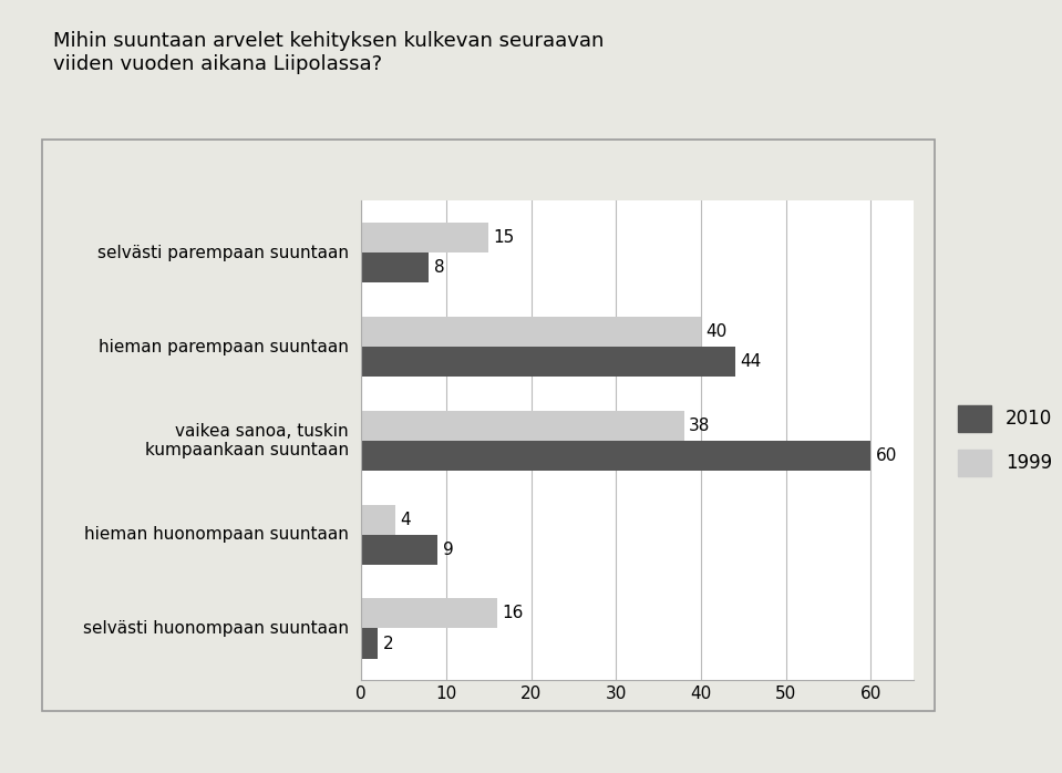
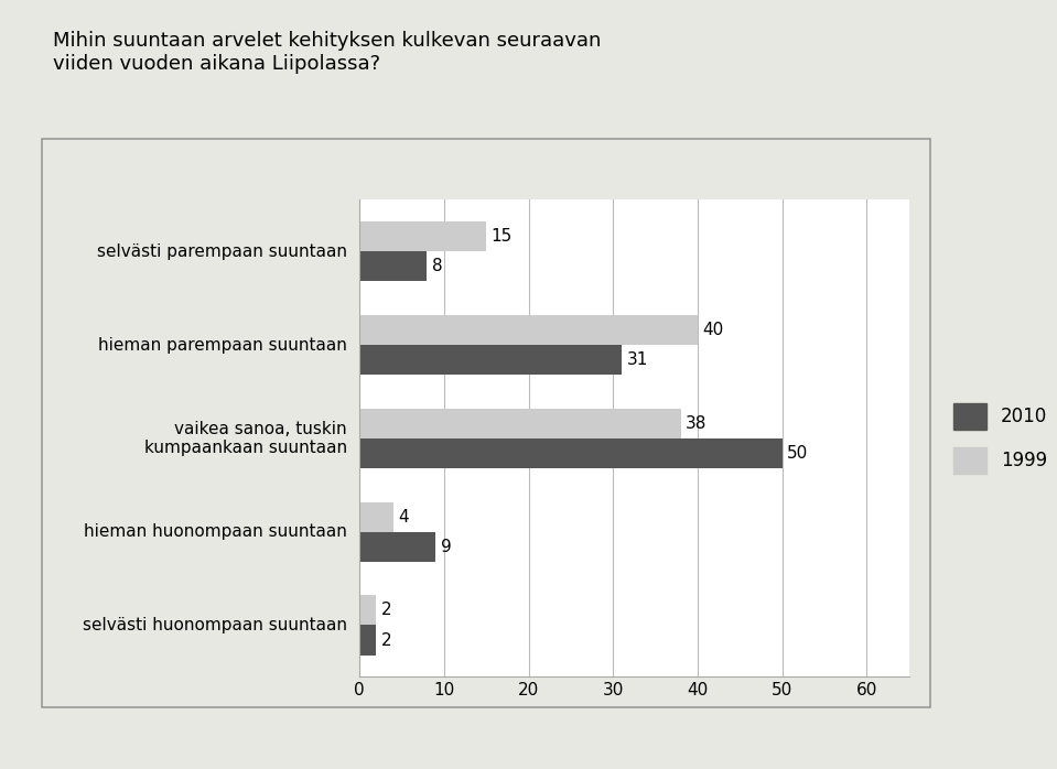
2010/hieman parempaan suuntaan: 44 -> 31
2010/vaikea sanoa, tuskin kumpaankaan suuntaan: 60 -> 50
1999/selvästi huonompaan suuntaan: 16 -> 2
